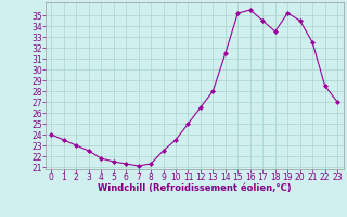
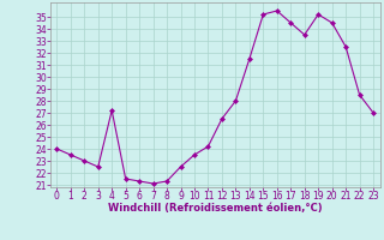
4: 21.8 -> 27.2
11: 25.0 -> 24.2
